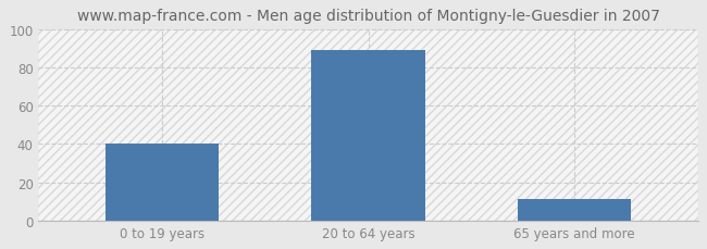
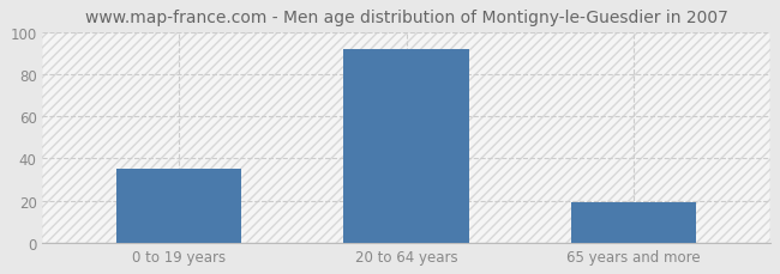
0 to 19 years: 40 -> 35
20 to 64 years: 89 -> 92
65 years and more: 11 -> 19
